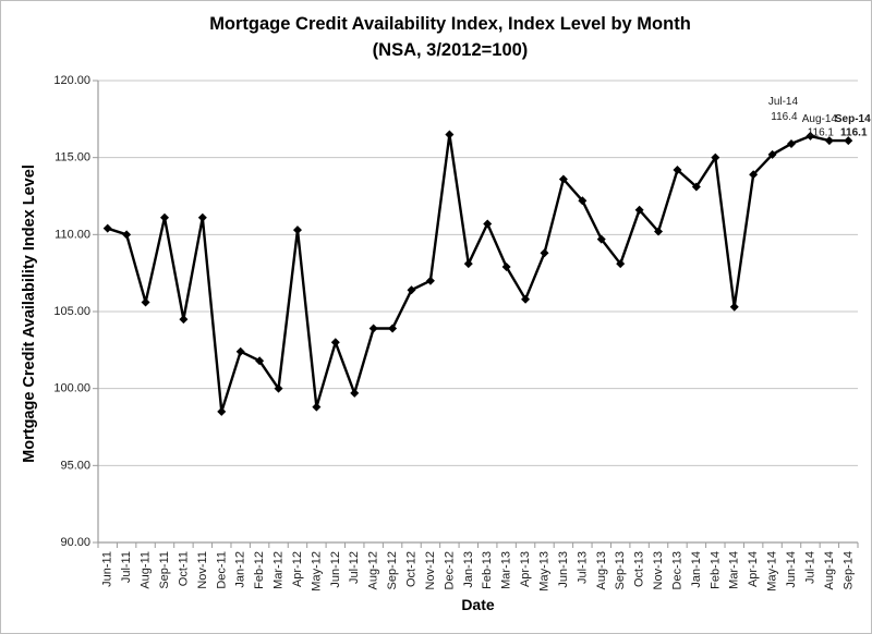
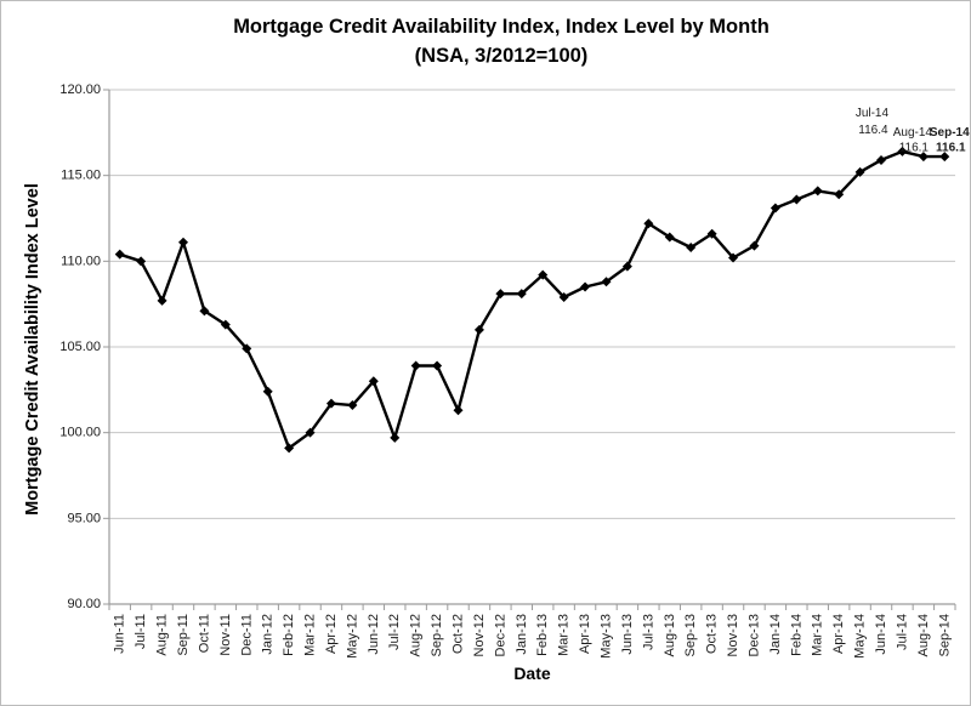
Aug-11: 105.6 -> 107.7
Oct-11: 104.5 -> 107.1
Nov-11: 111.1 -> 106.3
Dec-11: 98.5 -> 104.9
Feb-12: 101.8 -> 99.1
Apr-12: 110.3 -> 101.7
May-12: 98.8 -> 101.6
Oct-12: 106.4 -> 101.3
Nov-12: 107.0 -> 106.0
Dec-12: 116.5 -> 108.1
Feb-13: 110.7 -> 109.2
Apr-13: 105.8 -> 108.5
Jun-13: 113.6 -> 109.7
Aug-13: 109.7 -> 111.4
Sep-13: 108.1 -> 110.8
Dec-13: 114.2 -> 110.9
Feb-14: 115.0 -> 113.6
Mar-14: 105.3 -> 114.1
